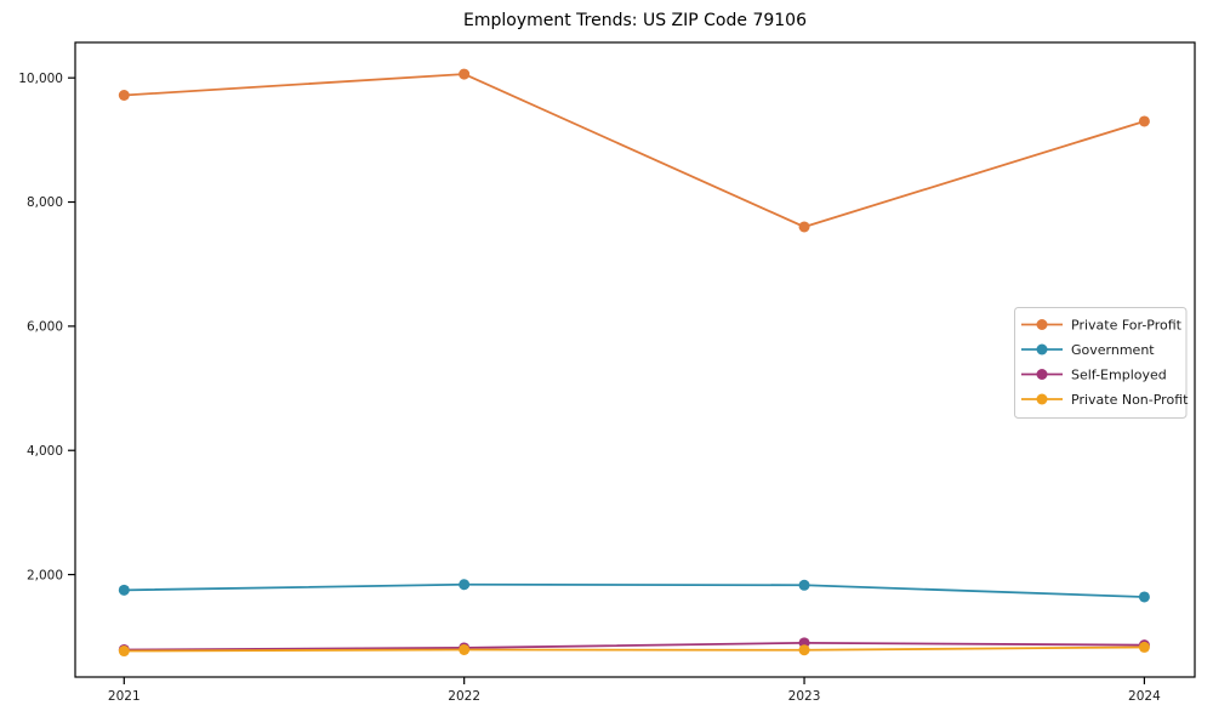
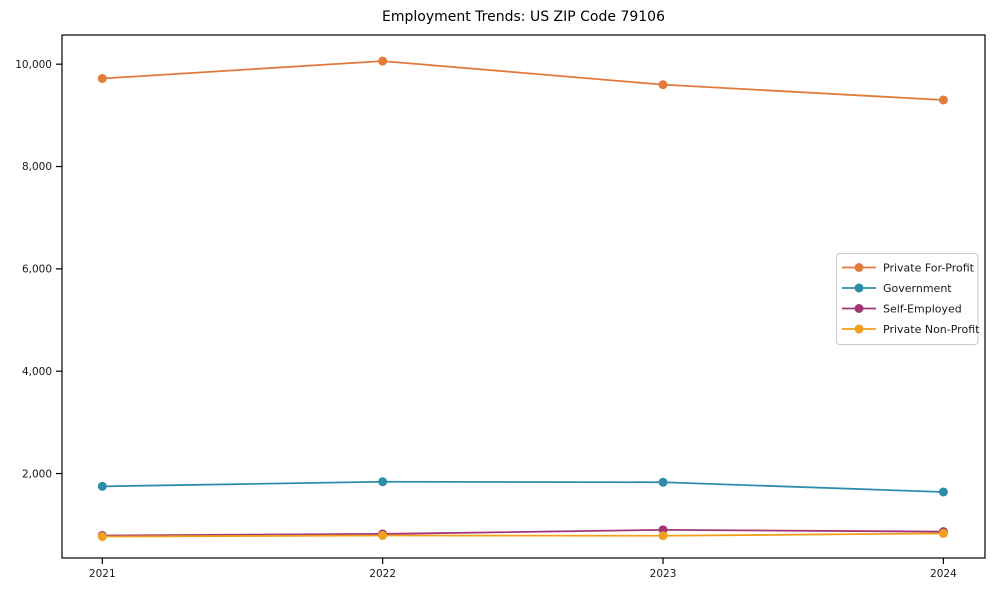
Private For-Profit/2023: 7600 -> 9600
